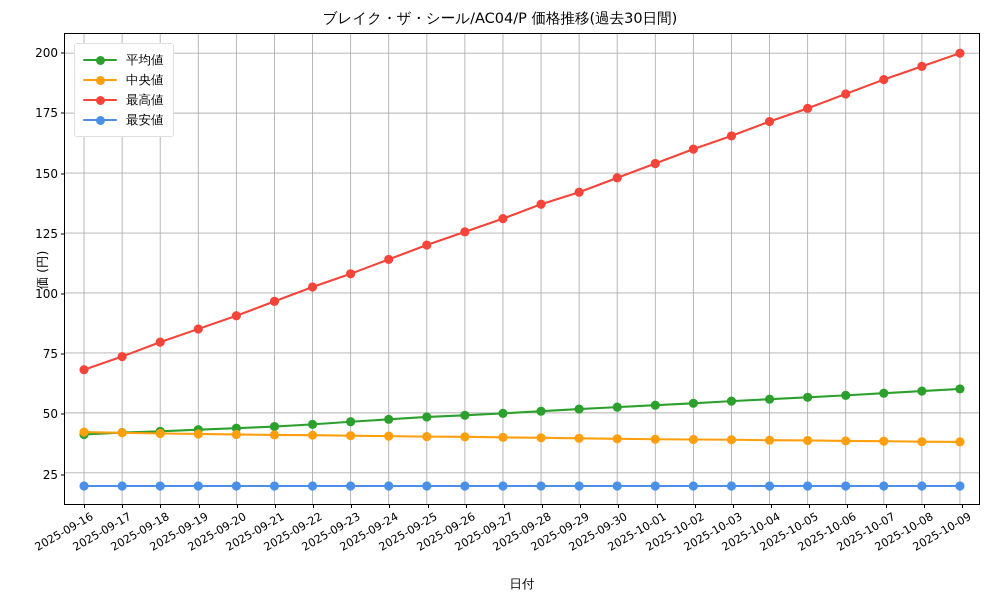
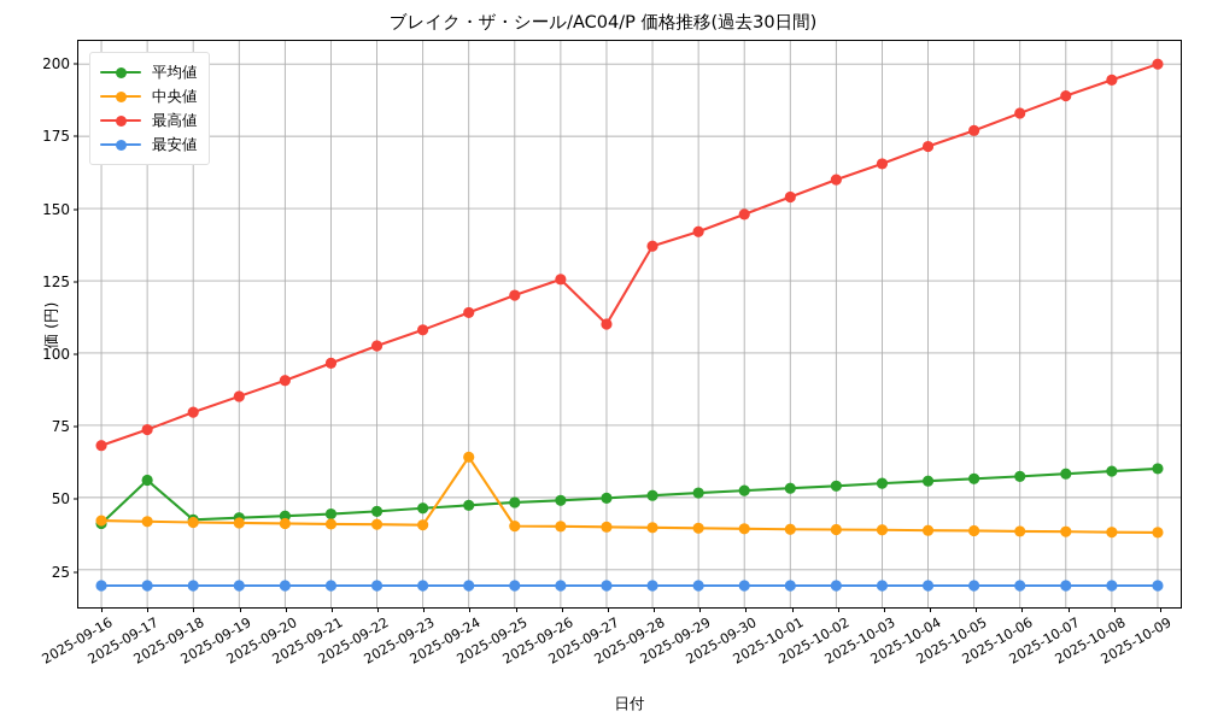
平均値/2025-09-17: 42 -> 56
中央値/2025-09-24: 40 -> 64
最高値/2025-09-27: 131 -> 110
